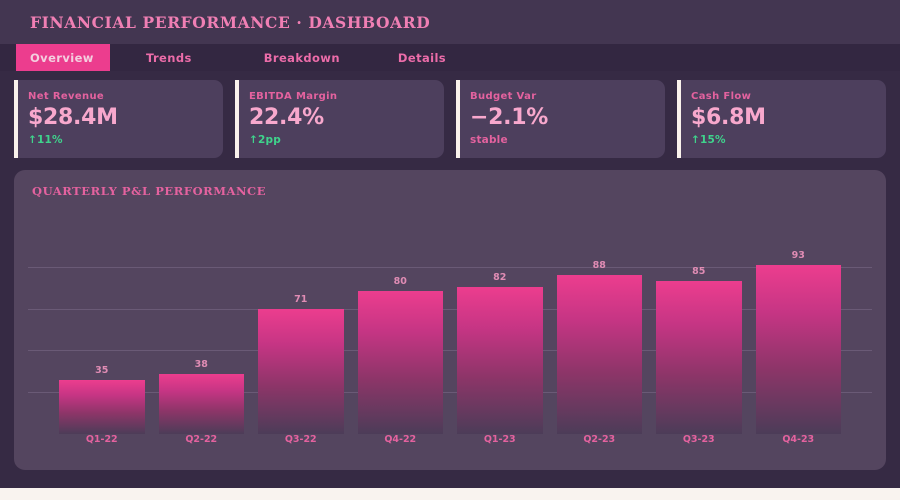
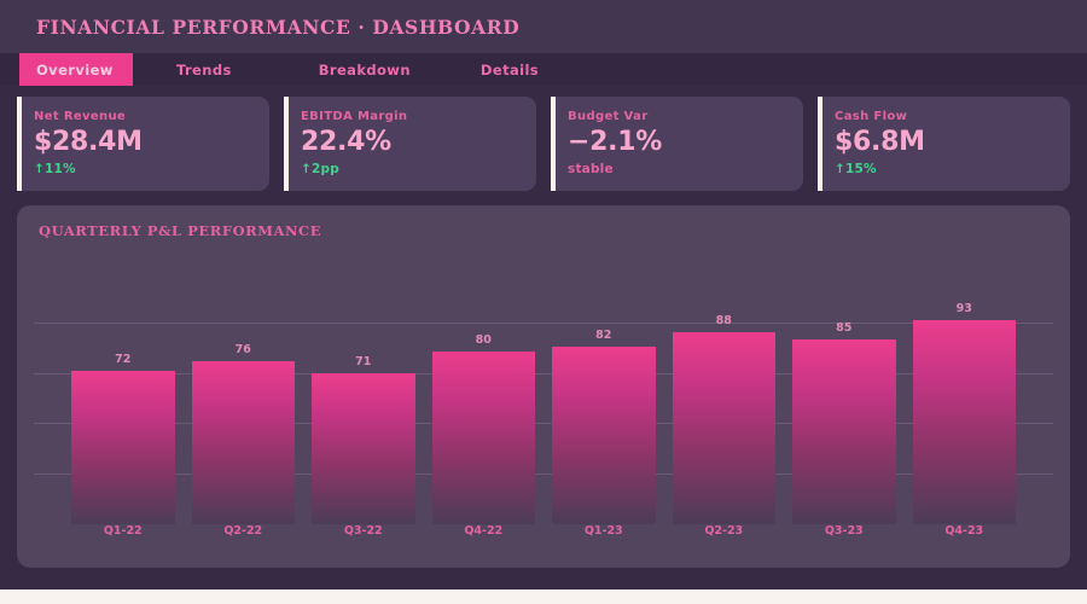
Q1-22: 35 -> 72
Q2-22: 38 -> 76
